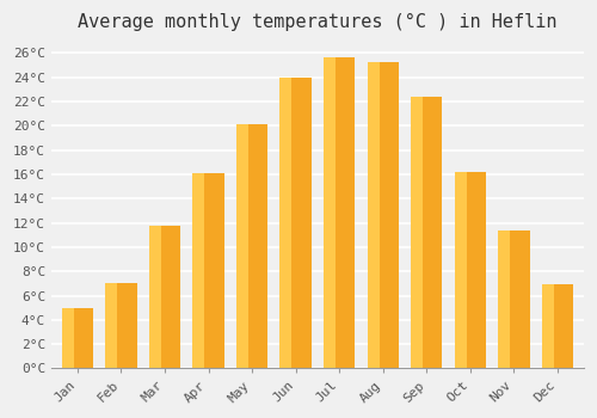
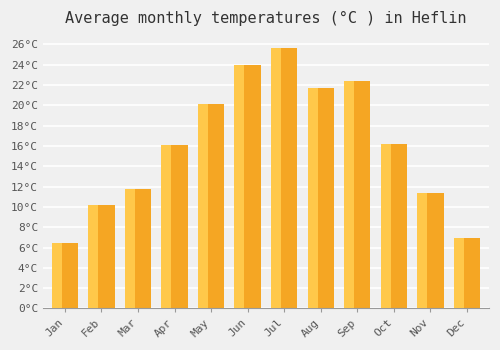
Jan: 5.0°C -> 6.4°C
Feb: 7.0°C -> 10.2°C
Aug: 25.3°C -> 21.7°C
